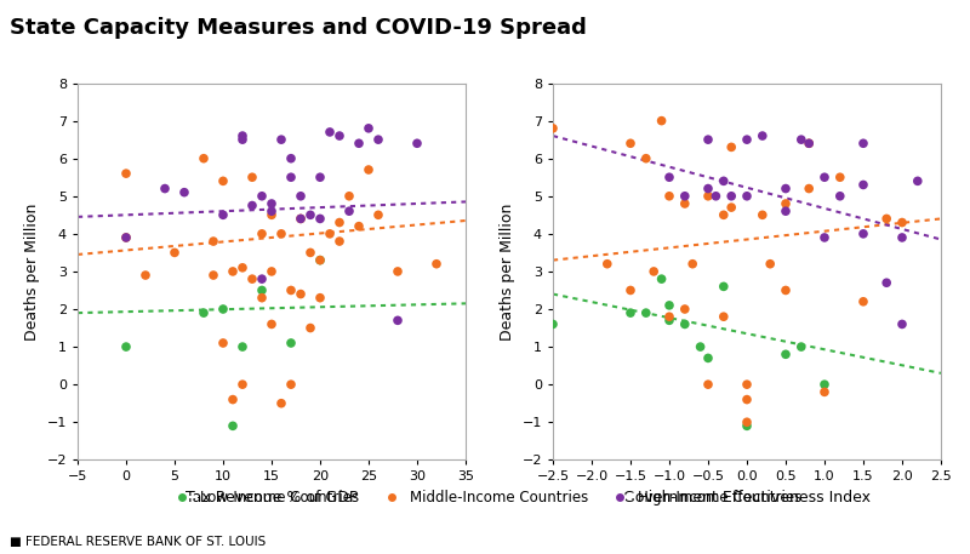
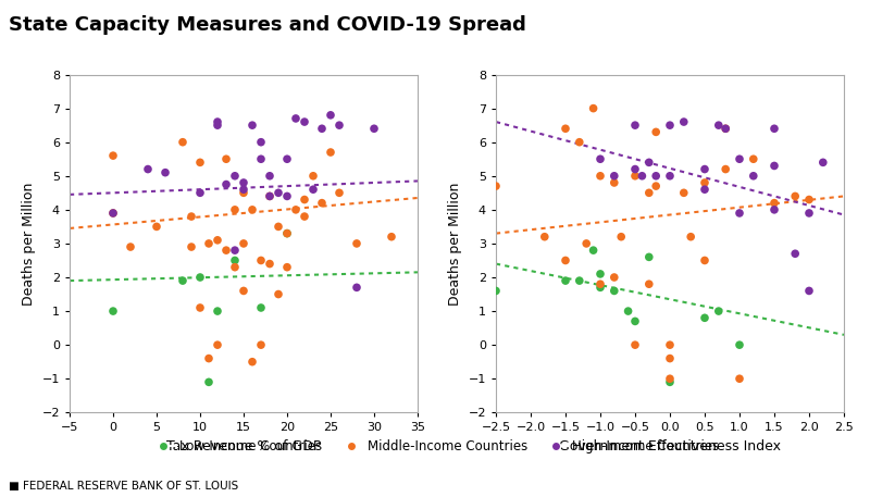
Middle-Income Countries/−2.5: 6.8 -> 4.7
Middle-Income Countries/1.0: -0.2 -> -1.0
Middle-Income Countries/1.5: 2.2 -> 4.2
